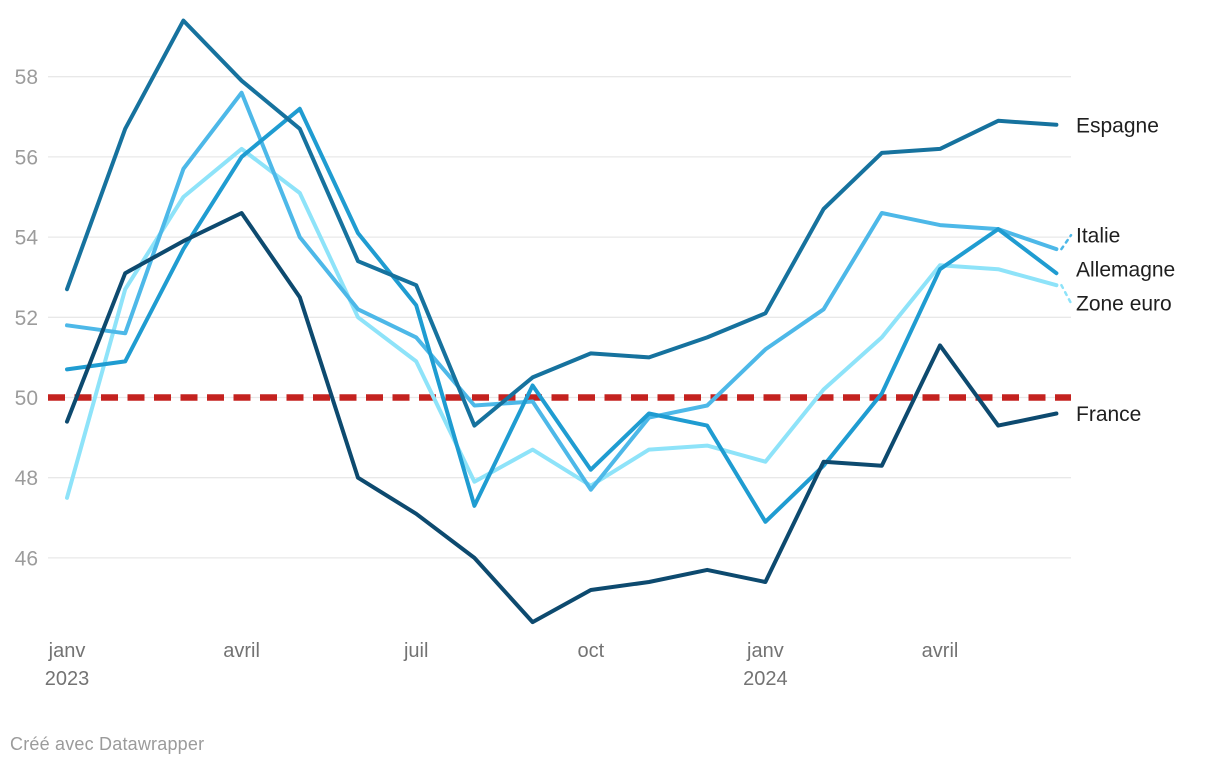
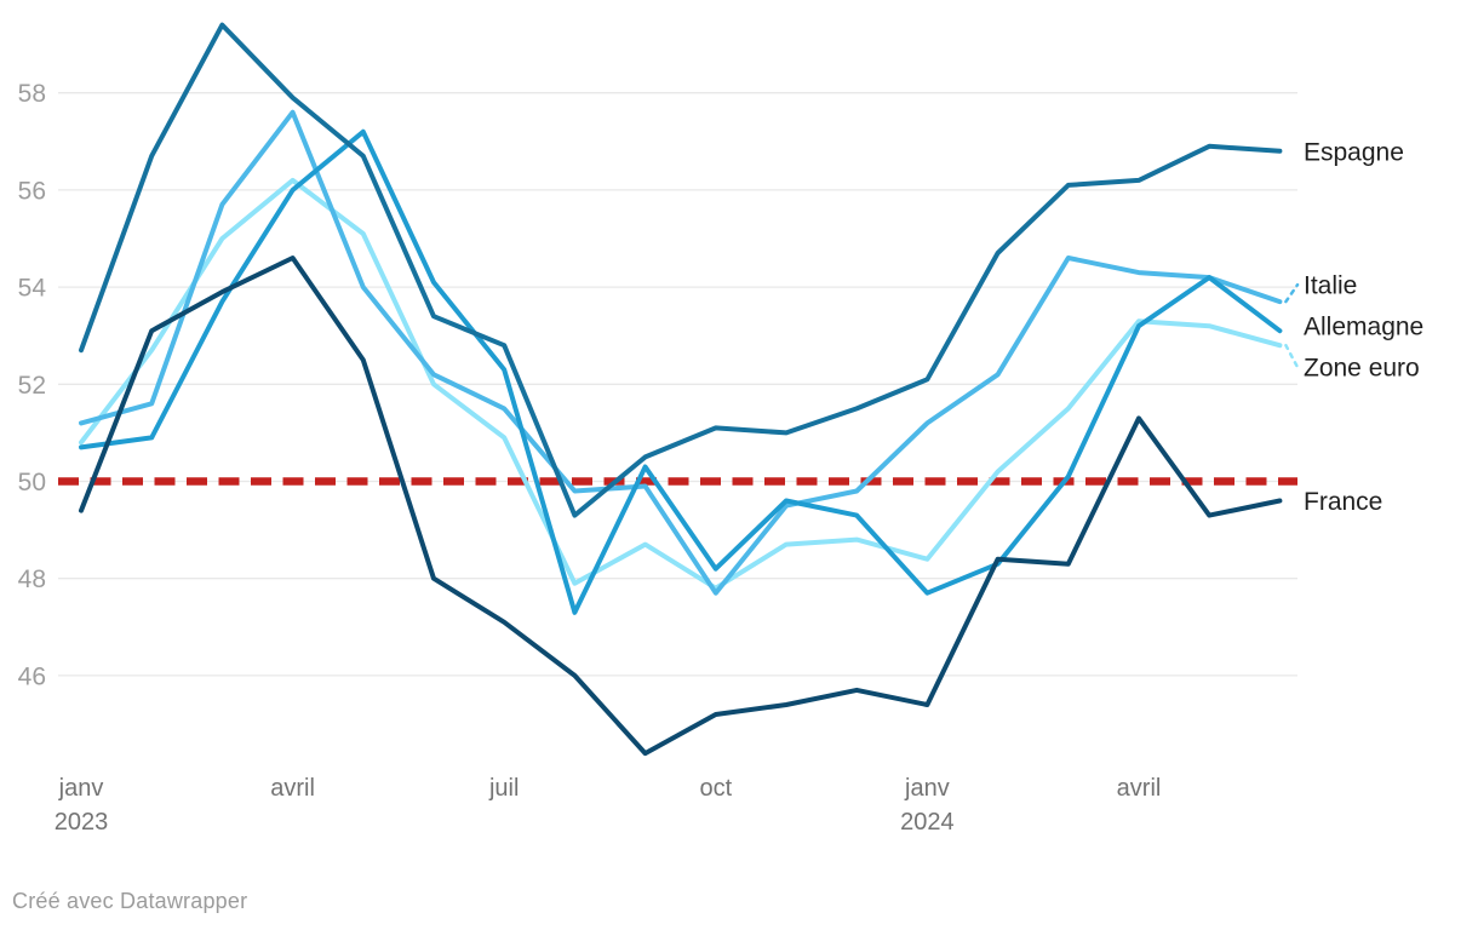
Italie/janv 2023: 51.8 -> 51.2
Zone euro/janv 2023: 47.5 -> 50.8
Allemagne/janv 2024: 46.9 -> 47.7
